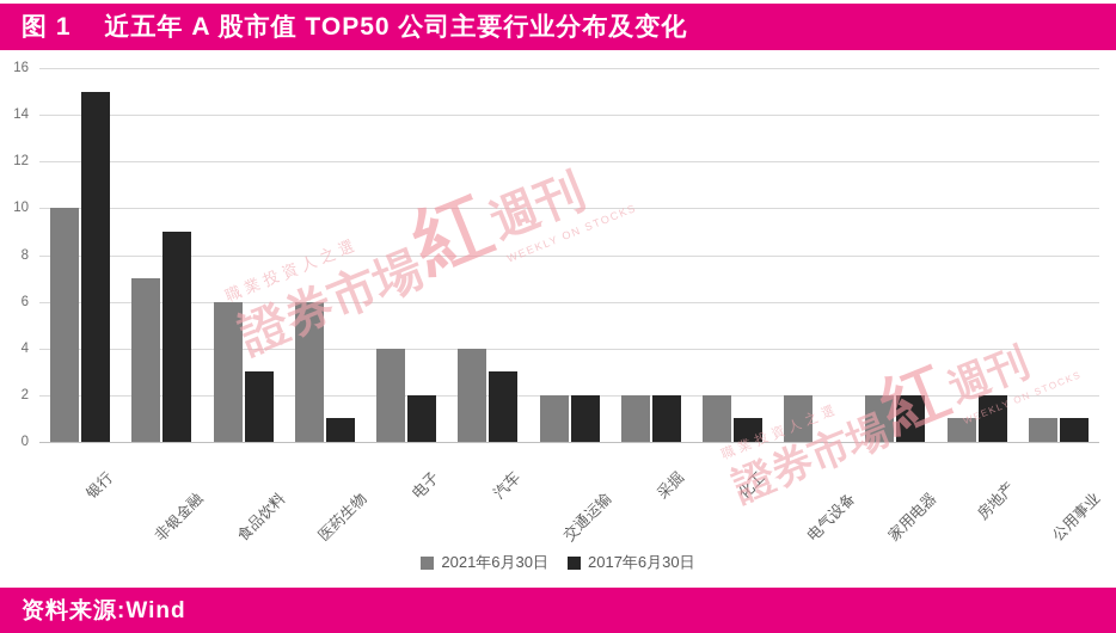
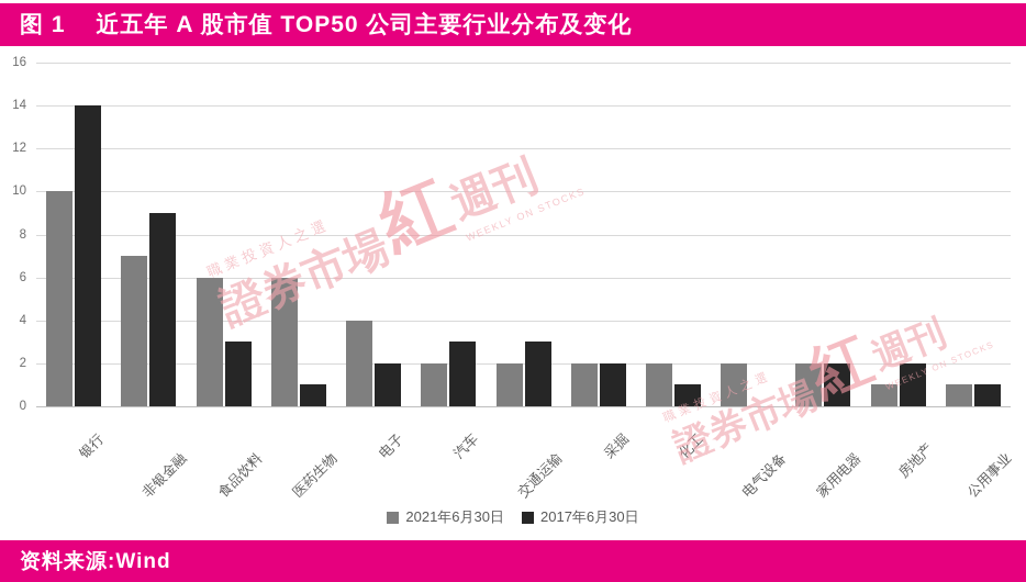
2017年6月30日/银行: 15 -> 14
2021年6月30日/汽车: 4 -> 2
2017年6月30日/交通运输: 2 -> 3
